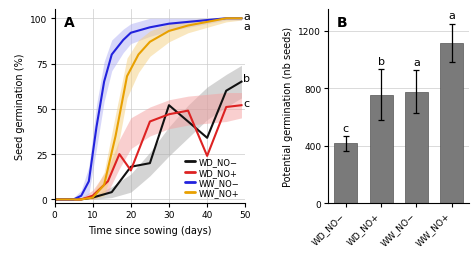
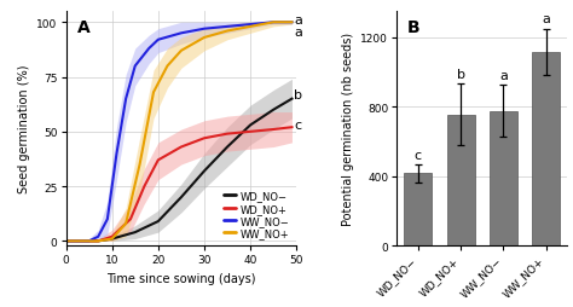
WD_NO−/20: 18 -> 9
WD_NO+/20: 16 -> 37
WD_NO−/30: 52 -> 32
WD_NO−/40: 34 -> 53
WD_NO+/40: 24 -> 50
